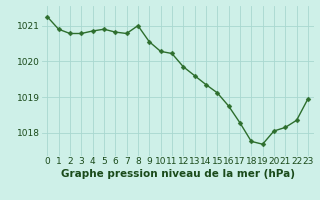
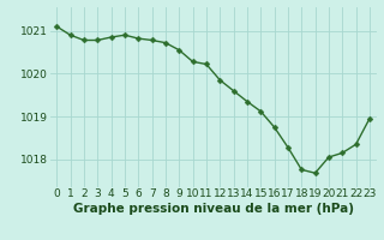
0: 1021.25 -> 1021.10
8: 1021.00 -> 1020.72
